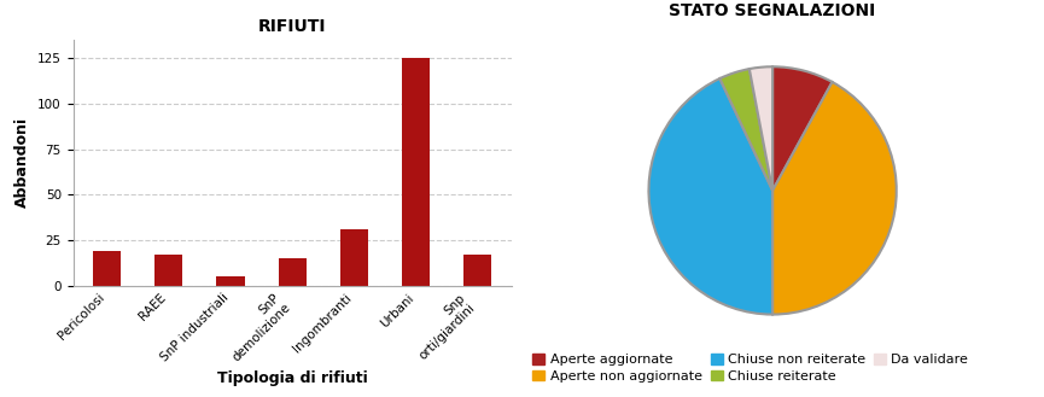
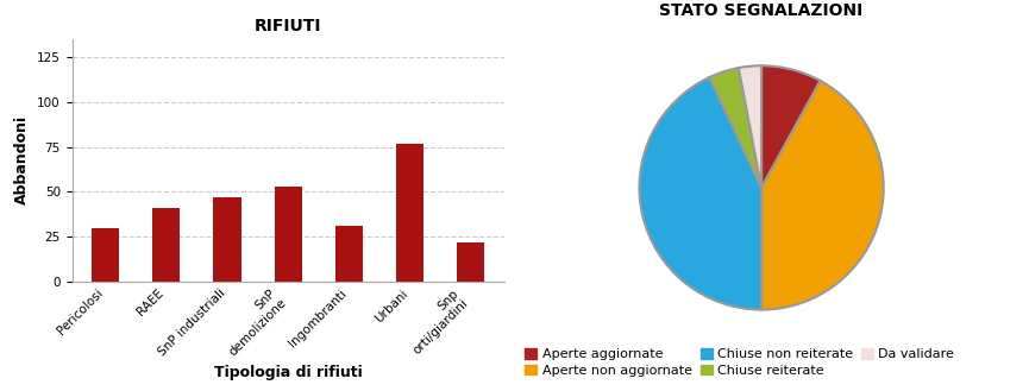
Pericolosi: 19 -> 30
RAEE: 17 -> 41
SnP industriali: 5 -> 47
SnP demolizione: 15 -> 53
Urbani: 125 -> 77
Snp orti/giardini: 17 -> 22
